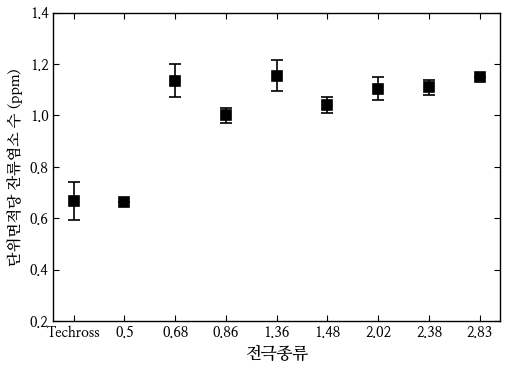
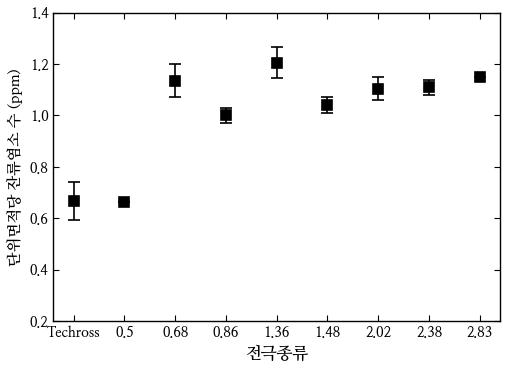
1.36: 1.155 -> 1.205
